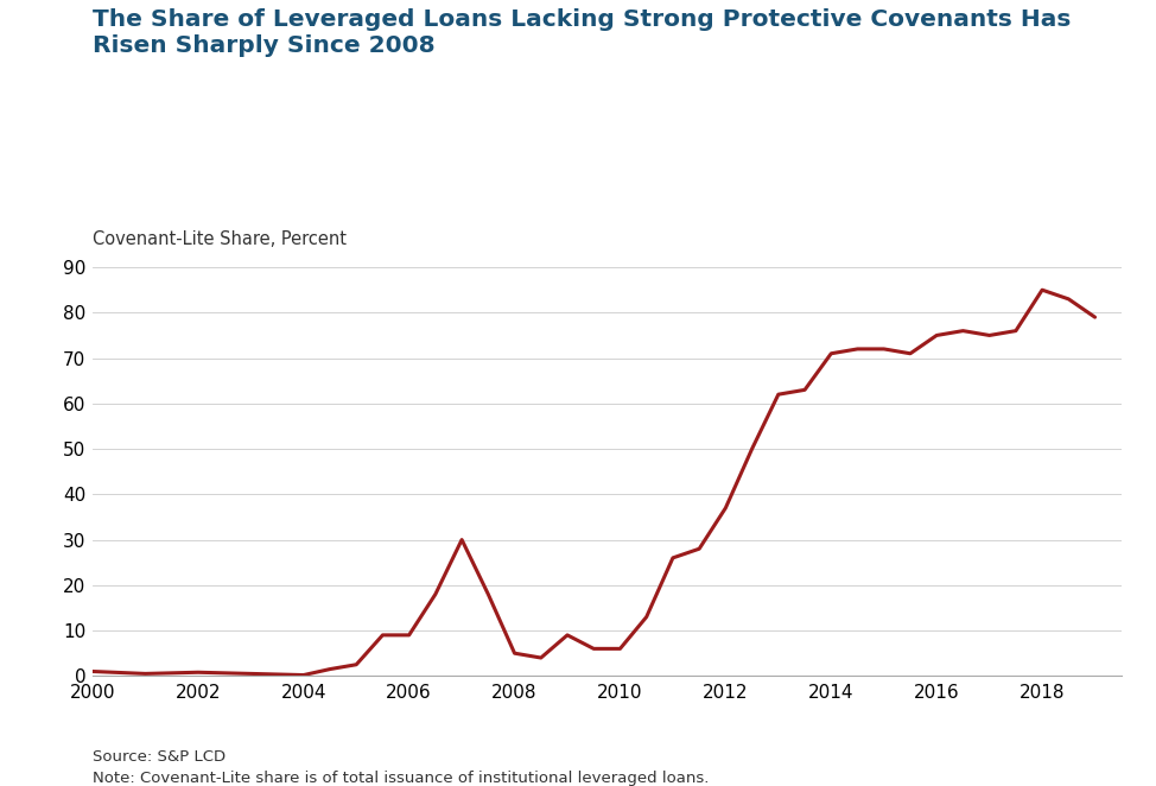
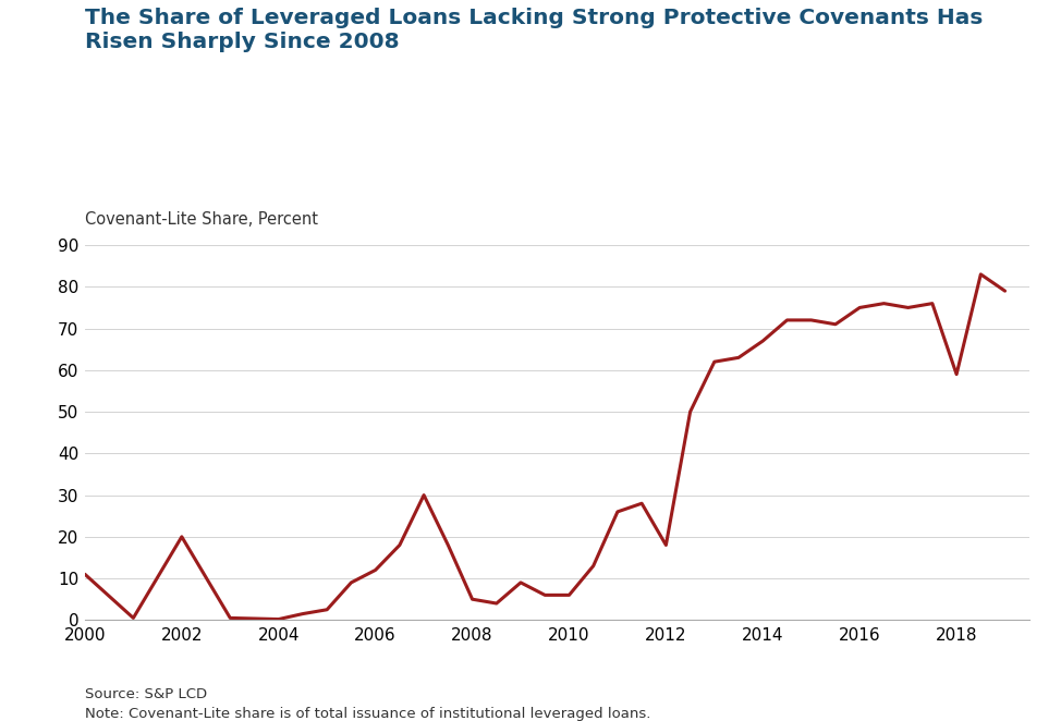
2000: 1.0 -> 11.0
2002: 0.8 -> 20.0
2006: 9.0 -> 12.0
2012: 37.0 -> 18.0
2014: 71.0 -> 67.0
2018: 85.0 -> 59.0
